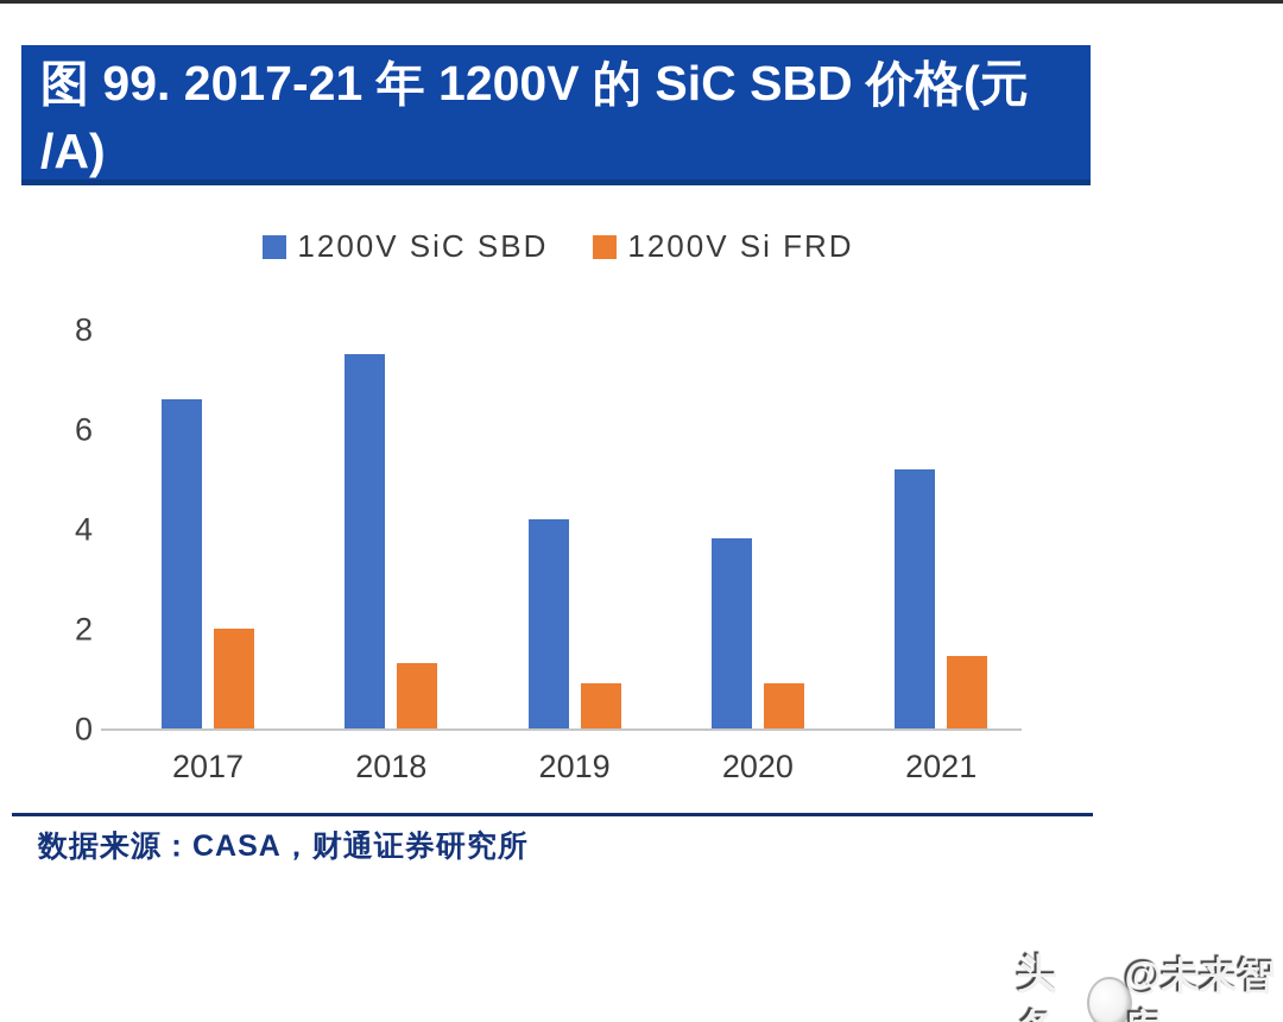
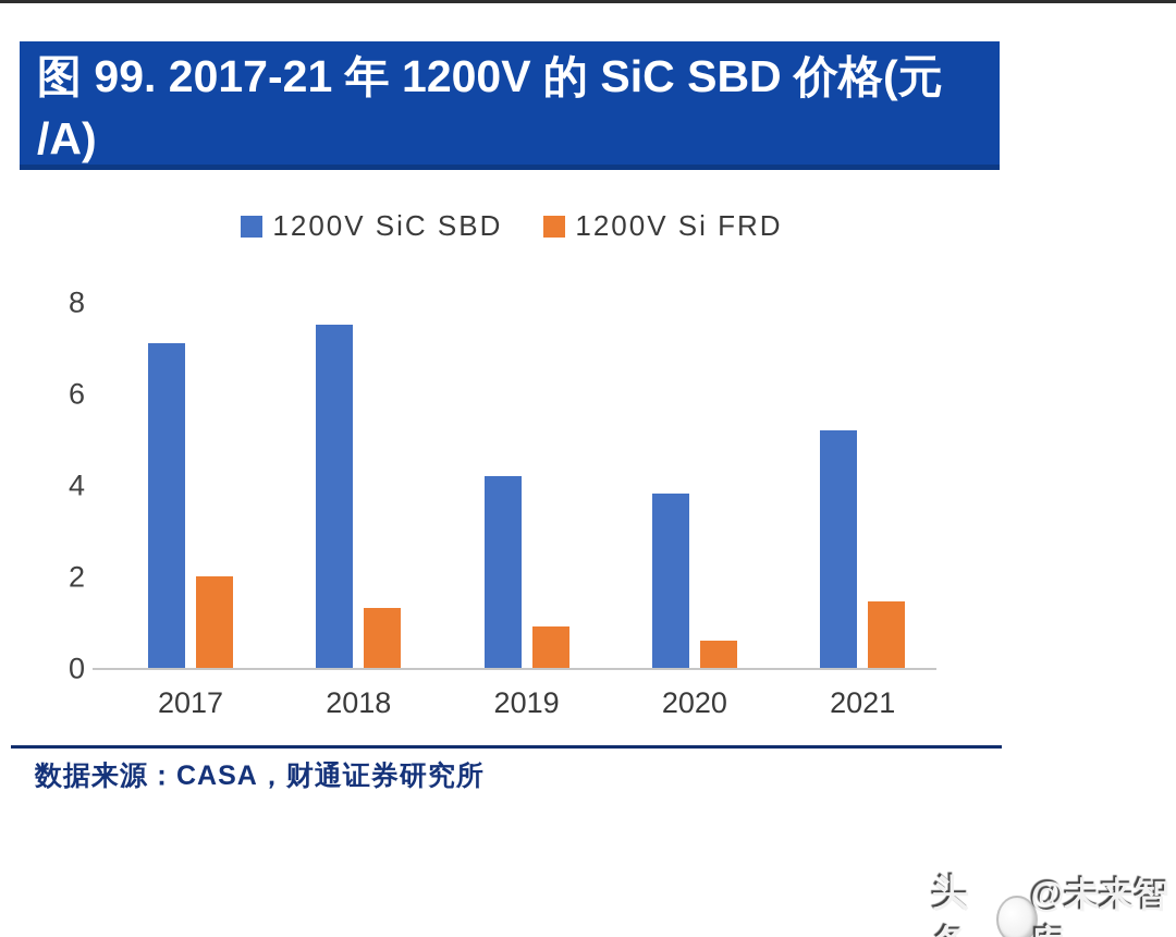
1200V SiC SBD/2017: 6.6 -> 7.1
1200V Si FRD/2020: 0.9 -> 0.6
